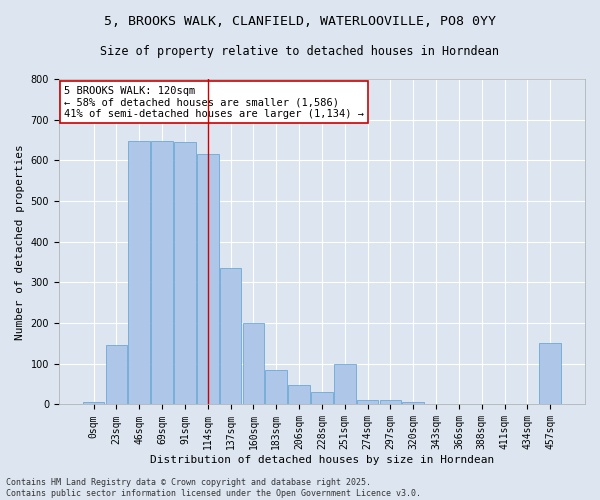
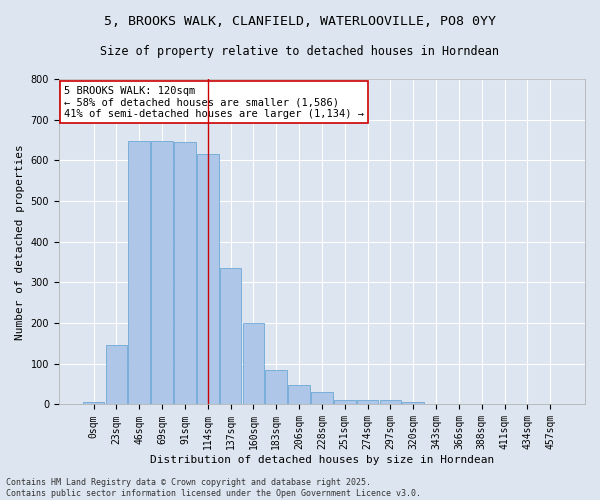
251sqm: 100 -> 10
457sqm: 150 -> 2
